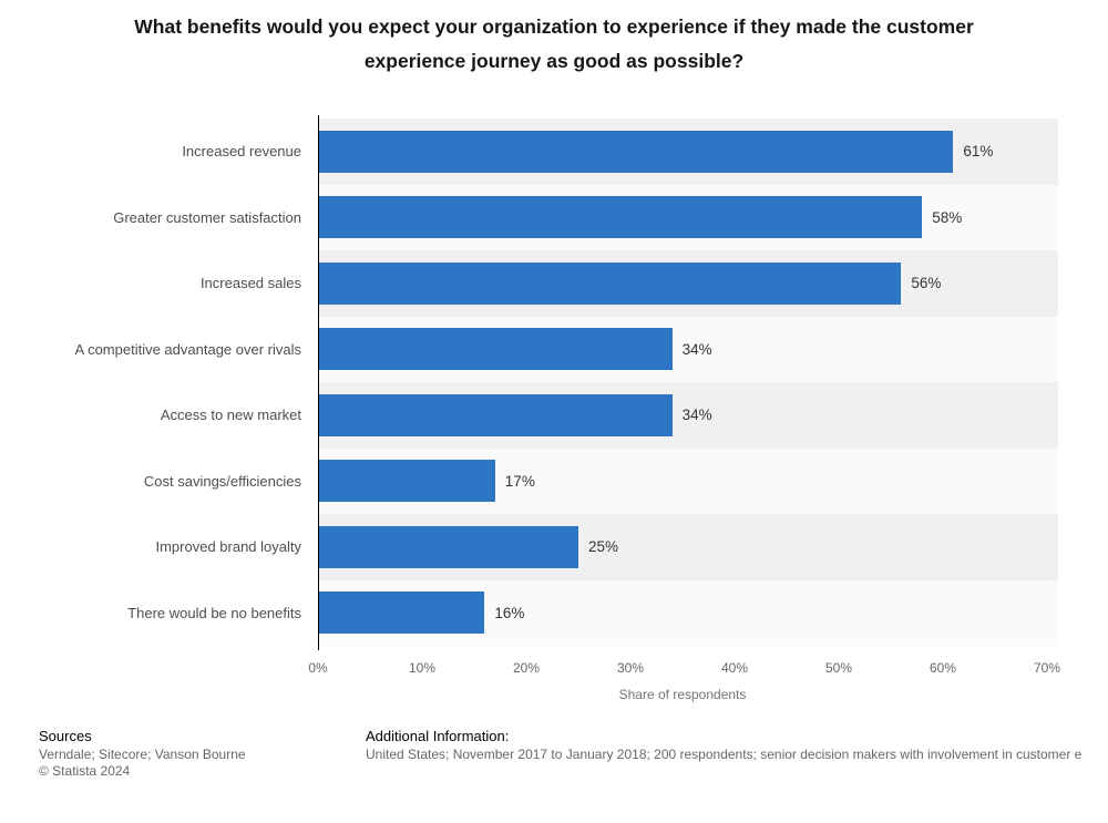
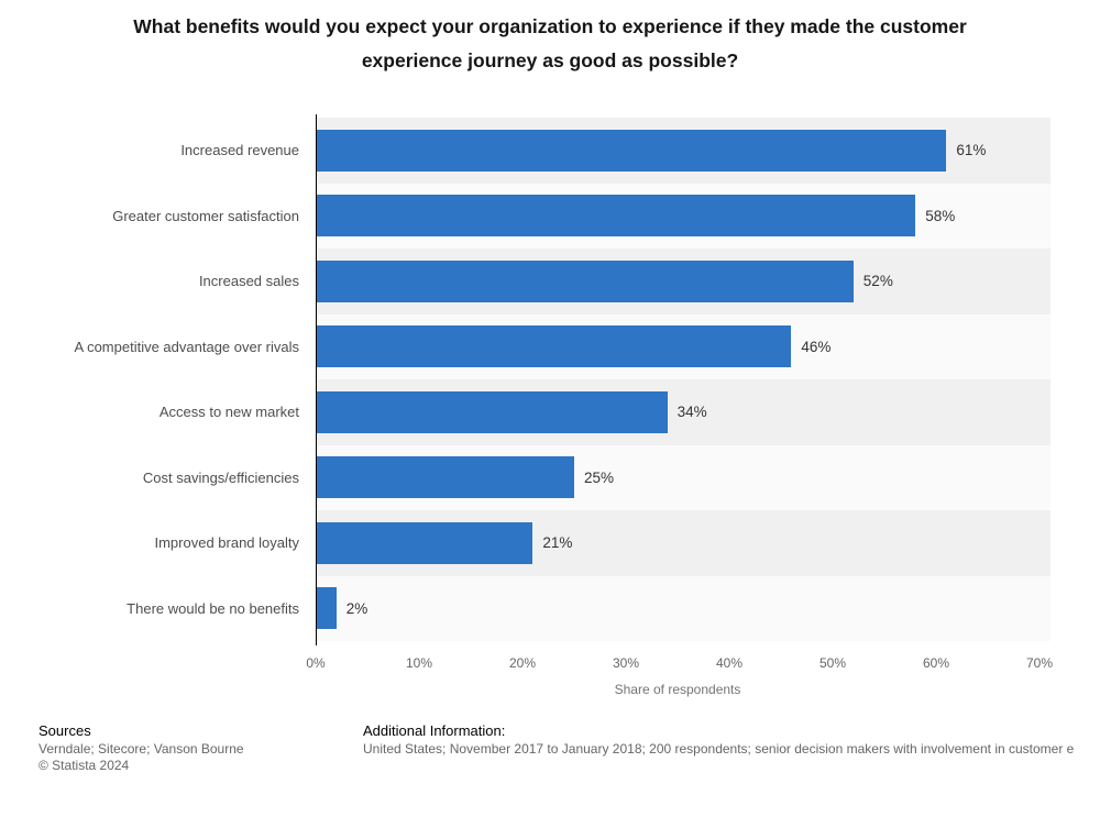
Increased sales: 56% -> 52%
A competitive advantage over rivals: 34% -> 46%
Cost savings/efficiencies: 17% -> 25%
Improved brand loyalty: 25% -> 21%
There would be no benefits: 16% -> 2%
